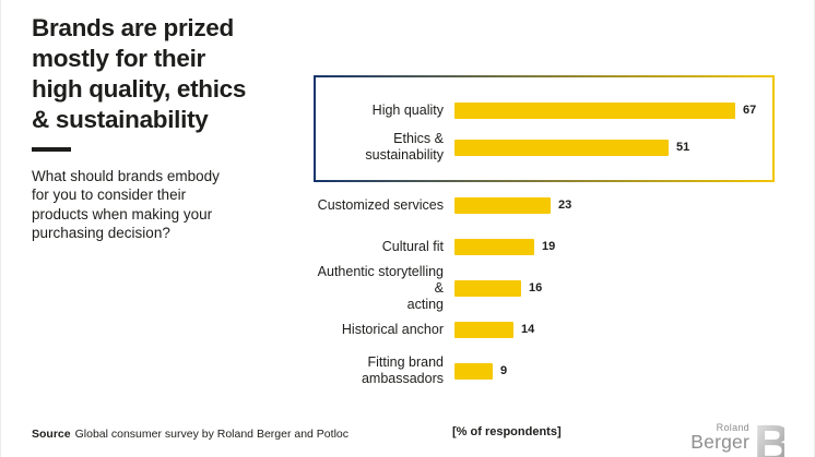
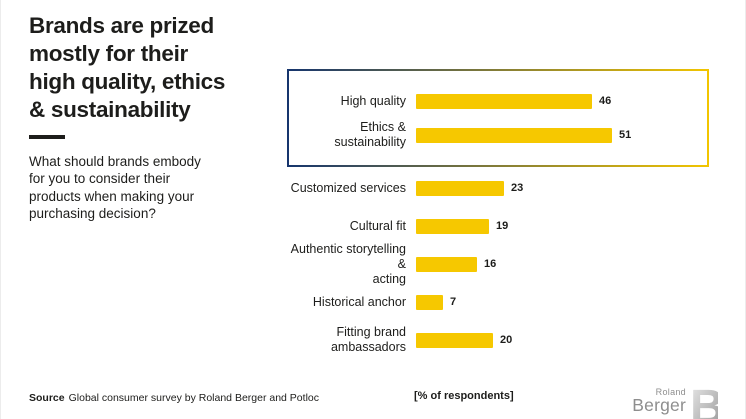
High quality: 67 -> 46
Historical anchor: 14 -> 7
Fitting brand ambassadors: 9 -> 20
